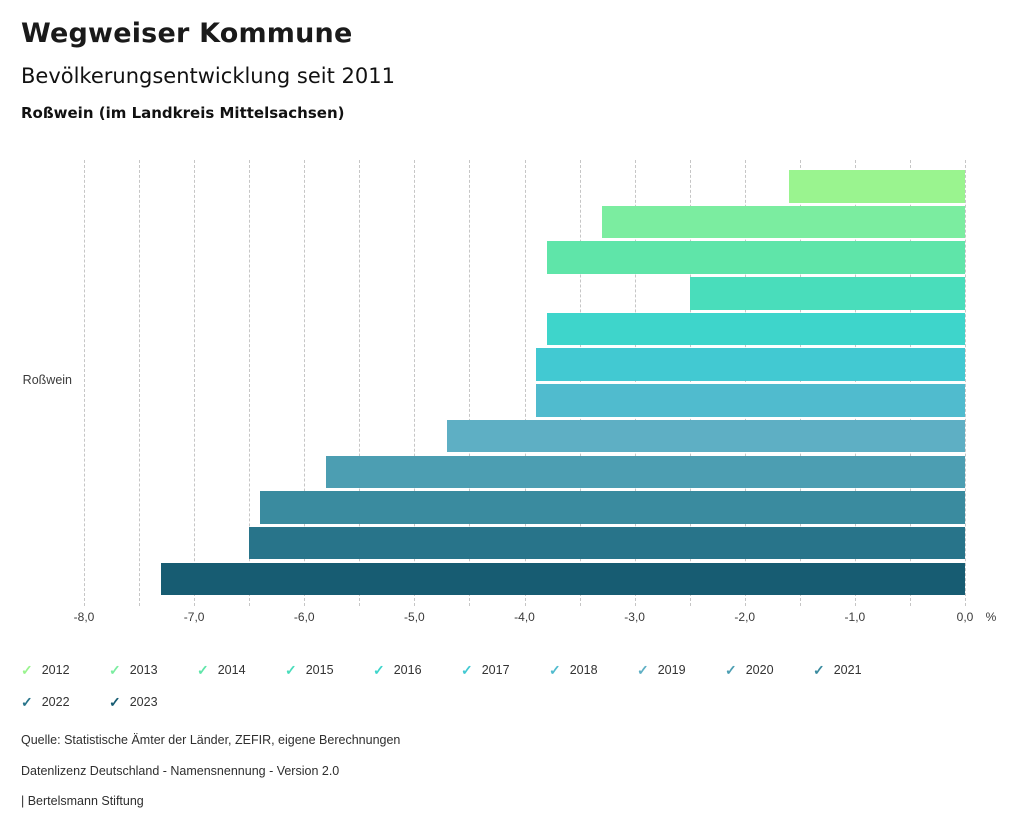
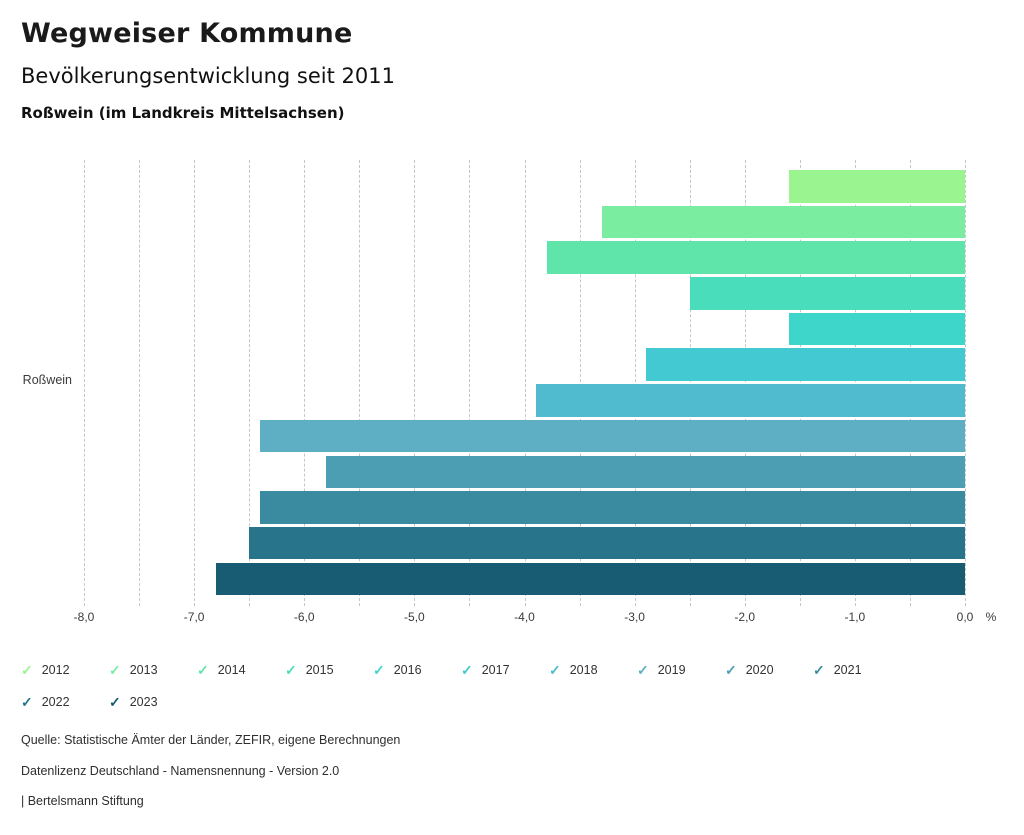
2016: -3,8 -> -1,6
2017: -3,9 -> -2,9
2019: -4,7 -> -6,4
2023: -7,3 -> -6,8
